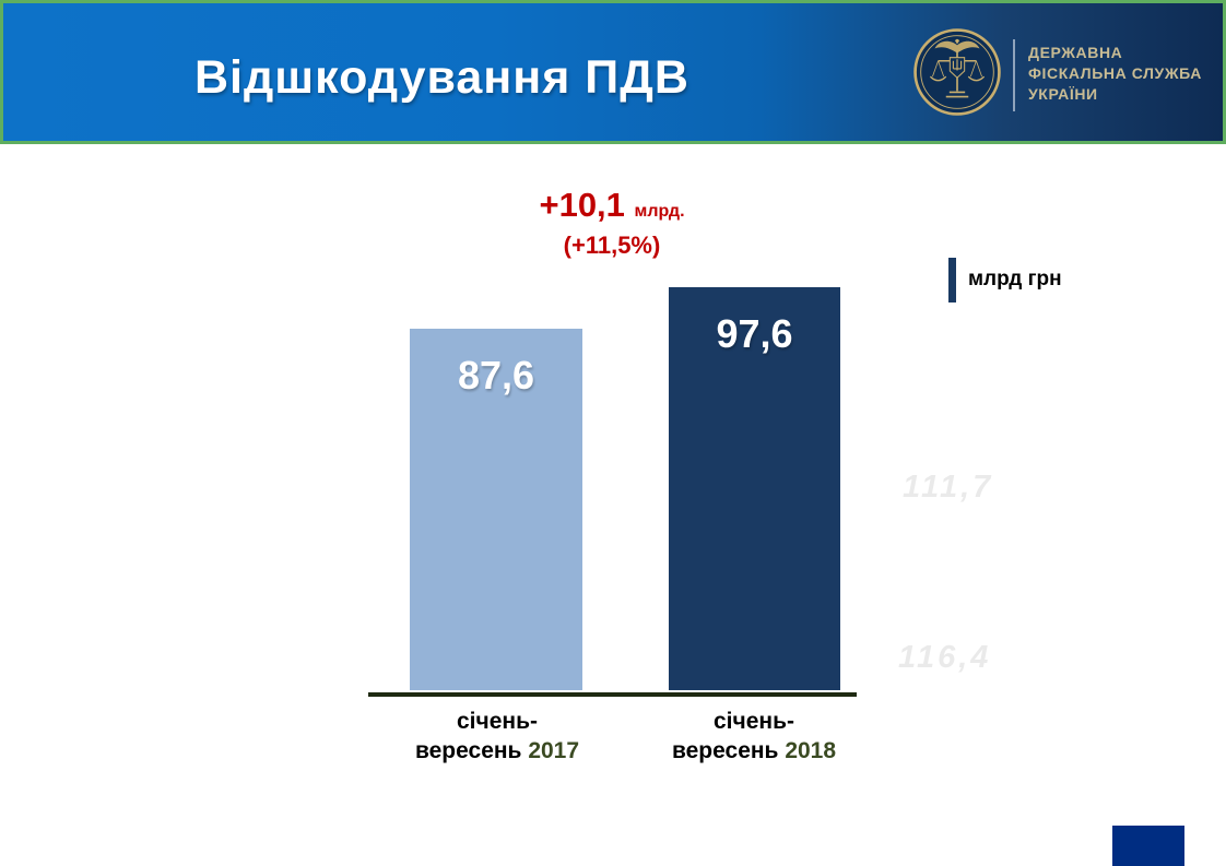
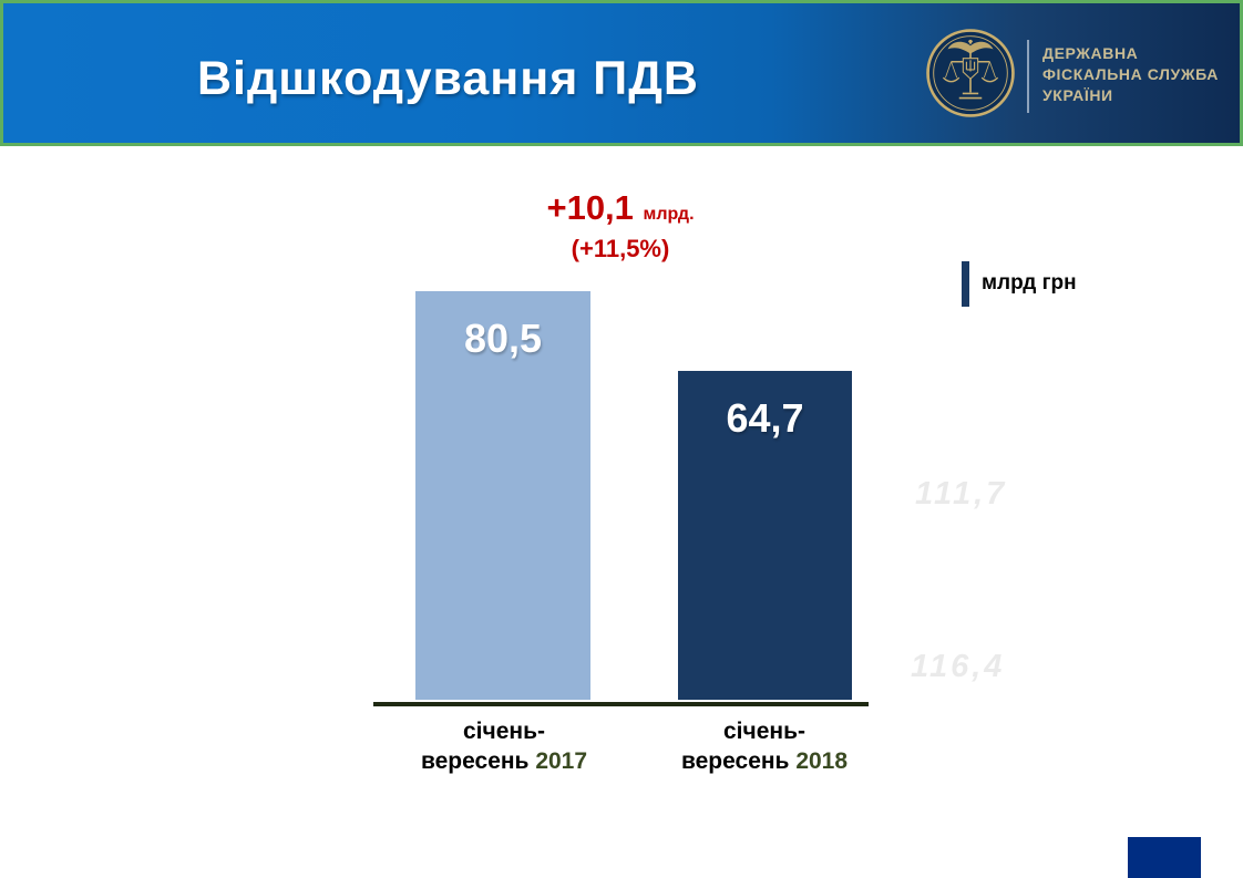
січень-вересень 2017: 87,6 -> 80,5
січень-вересень 2018: 97,6 -> 64,7
